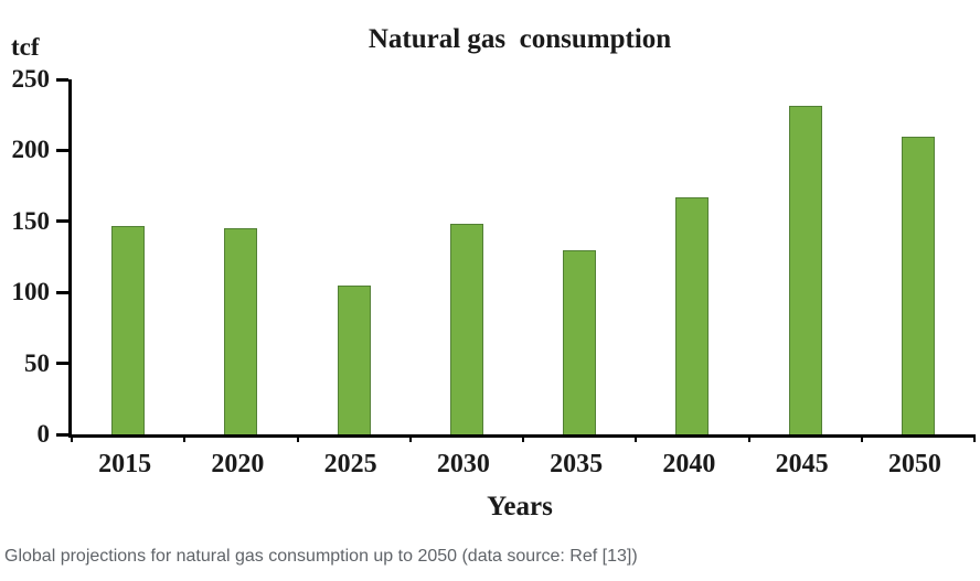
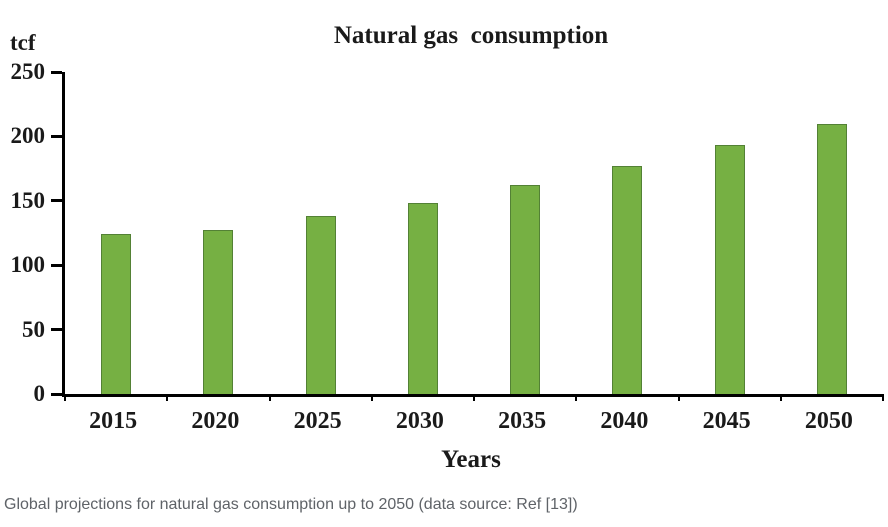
2015: 147 -> 124
2020: 145 -> 127
2025: 105 -> 138
2035: 130 -> 162
2040: 167 -> 177
2045: 231 -> 193
